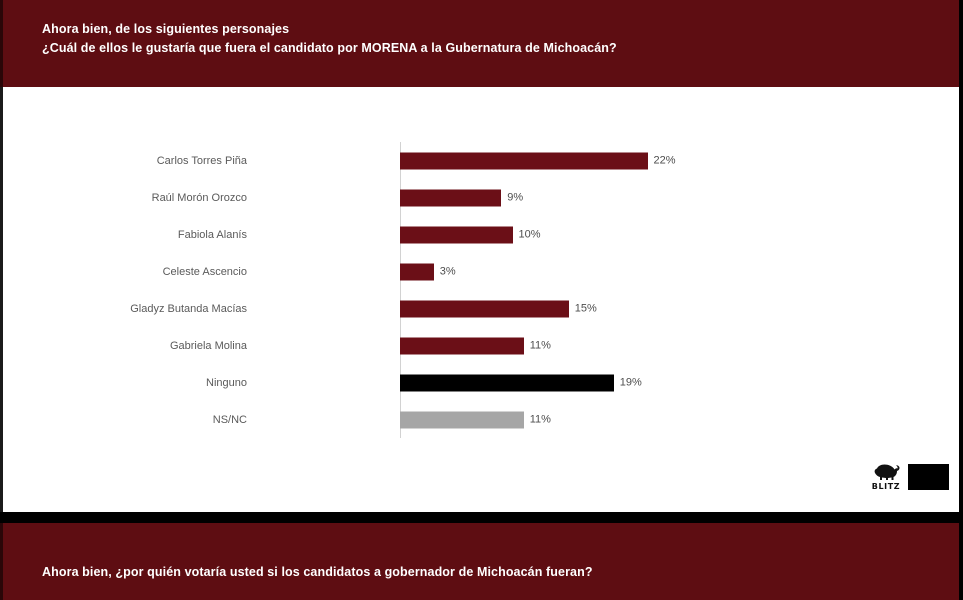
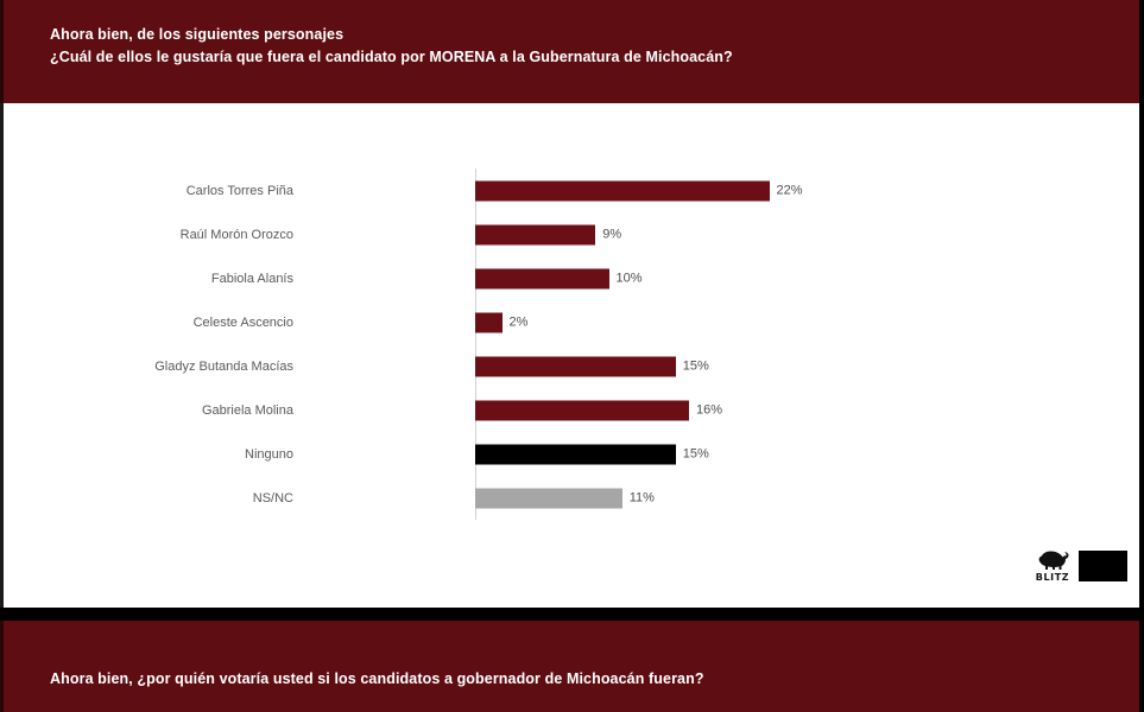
Celeste Ascencio: 3% -> 2%
Gabriela Molina: 11% -> 16%
Ninguno: 19% -> 15%
